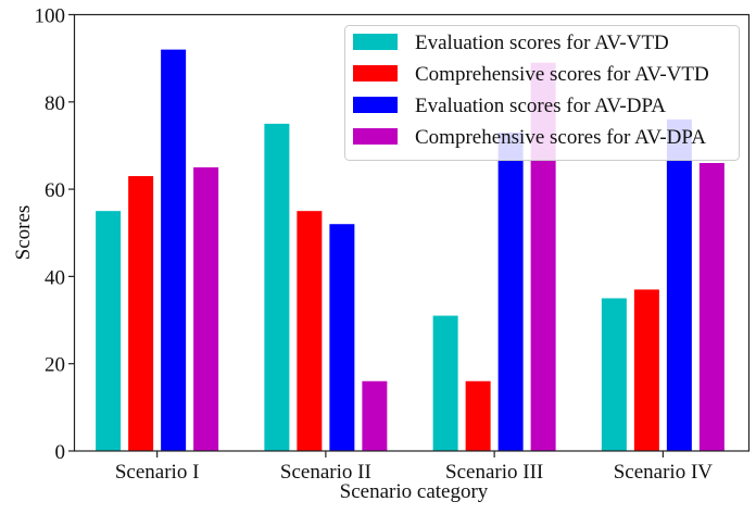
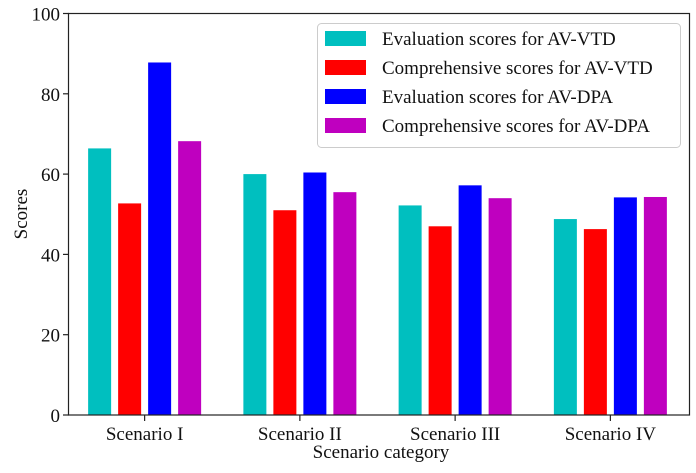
Evaluation scores for AV-VTD/Scenario I: 55 -> 66
Comprehensive scores for AV-VTD/Scenario I: 63 -> 53
Evaluation scores for AV-DPA/Scenario I: 92 -> 88
Comprehensive scores for AV-DPA/Scenario I: 65 -> 68
Evaluation scores for AV-VTD/Scenario II: 75 -> 60
Comprehensive scores for AV-VTD/Scenario II: 55 -> 51
Evaluation scores for AV-DPA/Scenario II: 52 -> 60
Comprehensive scores for AV-DPA/Scenario II: 16 -> 56
Evaluation scores for AV-VTD/Scenario III: 31 -> 52
Comprehensive scores for AV-VTD/Scenario III: 16 -> 47
Evaluation scores for AV-DPA/Scenario III: 73 -> 57
Comprehensive scores for AV-DPA/Scenario III: 89 -> 54
Evaluation scores for AV-VTD/Scenario IV: 35 -> 49
Comprehensive scores for AV-VTD/Scenario IV: 37 -> 46
Evaluation scores for AV-DPA/Scenario IV: 76 -> 54
Comprehensive scores for AV-DPA/Scenario IV: 66 -> 54
